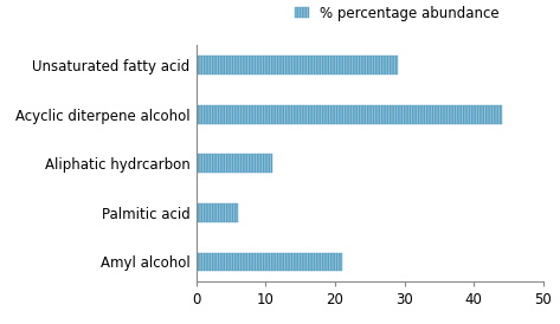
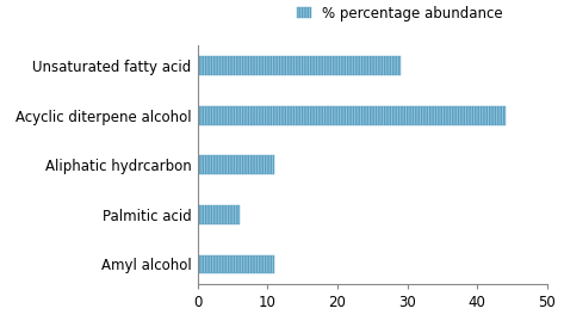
Amyl alcohol: 21 -> 11
